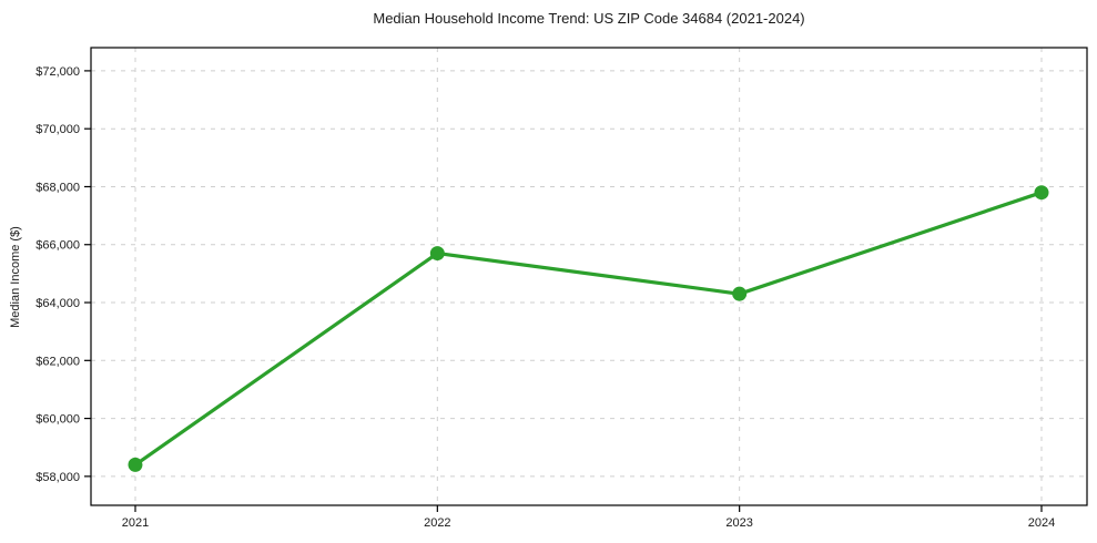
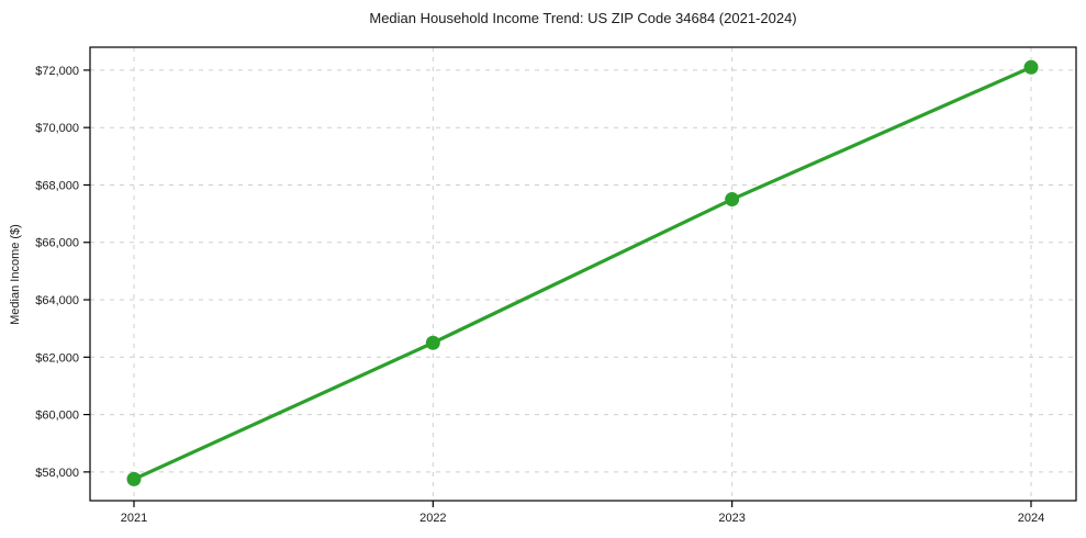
2021: $58400 -> $57800
2022: $65700 -> $62500
2023: $64300 -> $67500
2024: $67800 -> $72100
